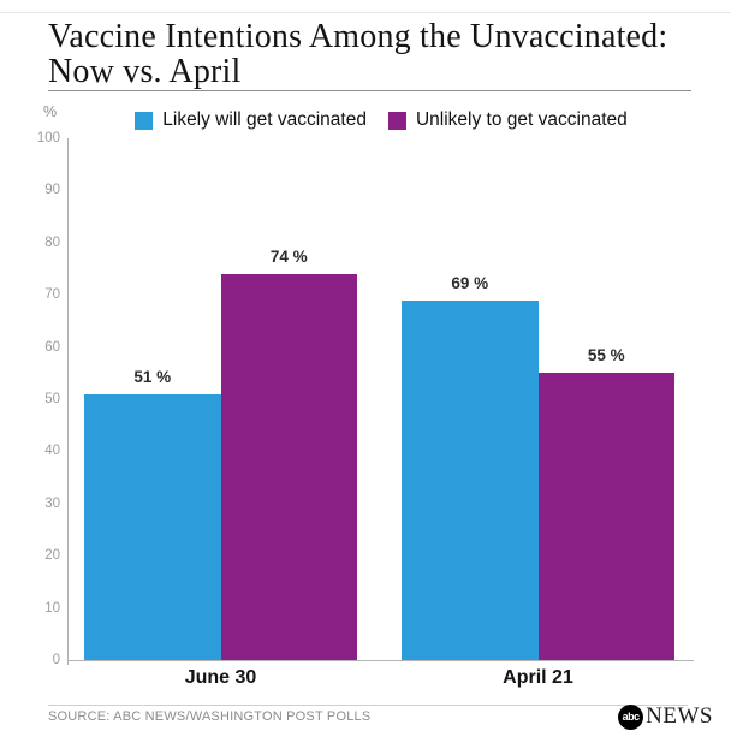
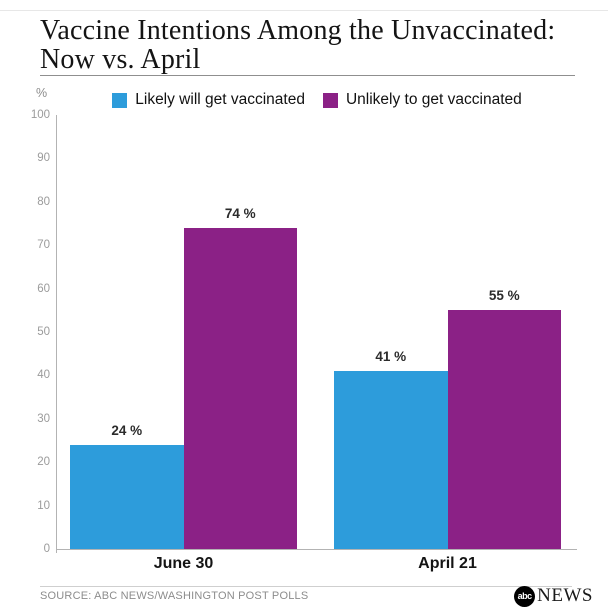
Likely will get vaccinated/June 30: 51 -> 24
Likely will get vaccinated/April 21: 69 -> 41
